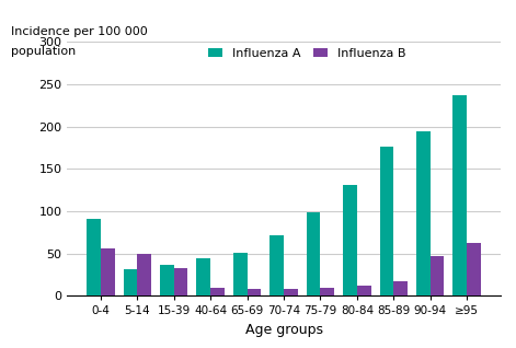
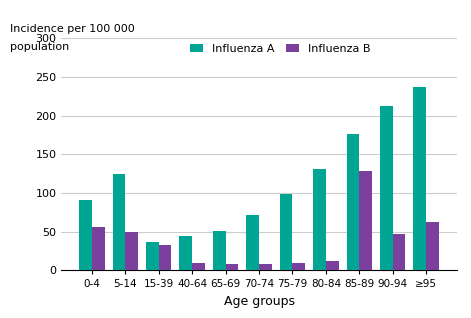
Influenza A/5-14: 31 -> 124
Influenza B/85-89: 17 -> 128
Influenza A/90-94: 194 -> 212
